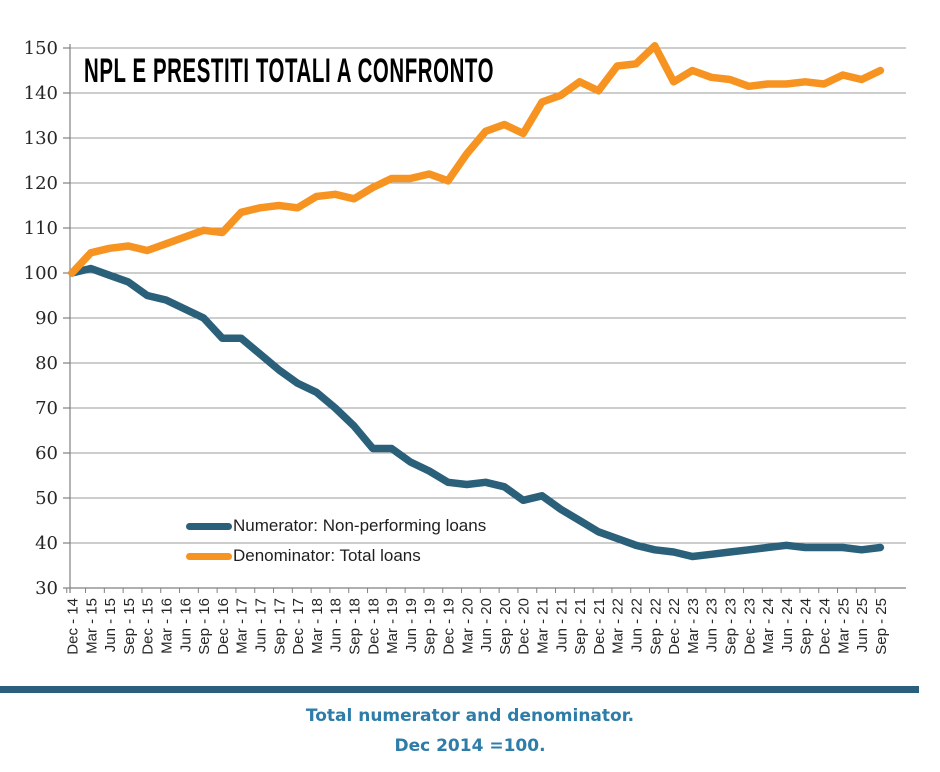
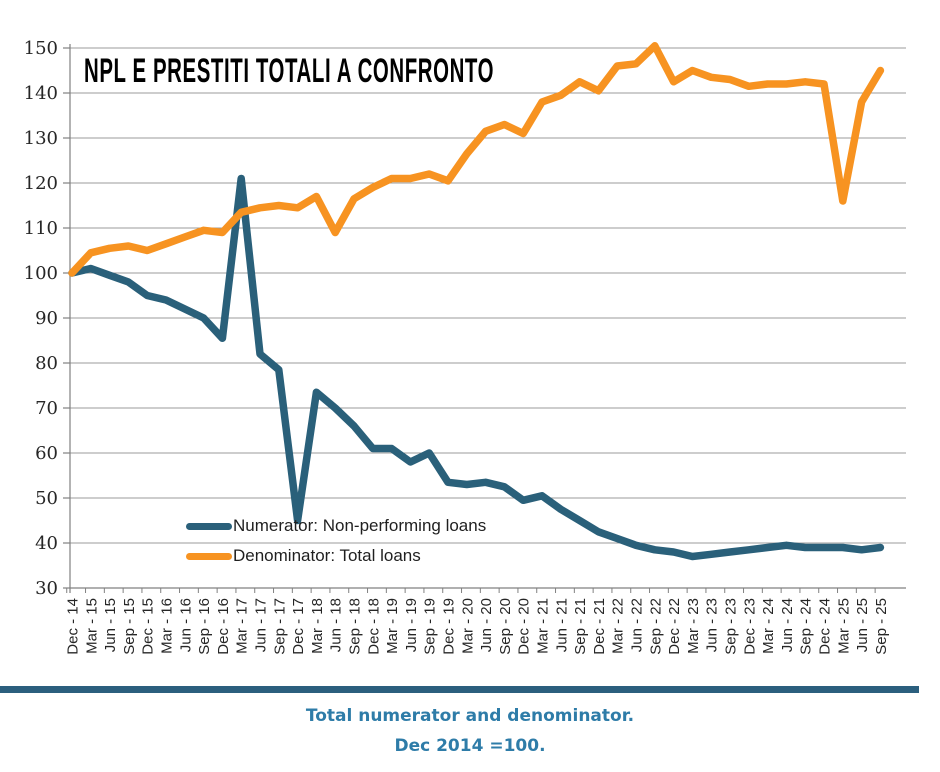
Numerator: Non-performing loans/Mar - 17: 86 -> 121
Numerator: Non-performing loans/Dec - 17: 76 -> 45
Denominator: Total loans/Jun - 18: 118 -> 109
Numerator: Non-performing loans/Sep - 19: 56 -> 60
Denominator: Total loans/Mar - 25: 144 -> 116
Denominator: Total loans/Jun - 25: 143 -> 138
